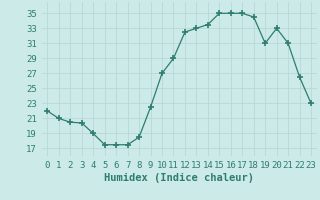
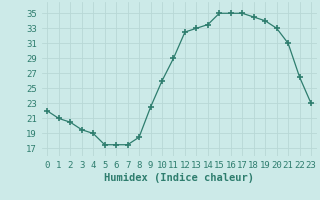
3: 20.4 -> 19.5
10: 27.0 -> 26.0
19: 31.0 -> 34.0
